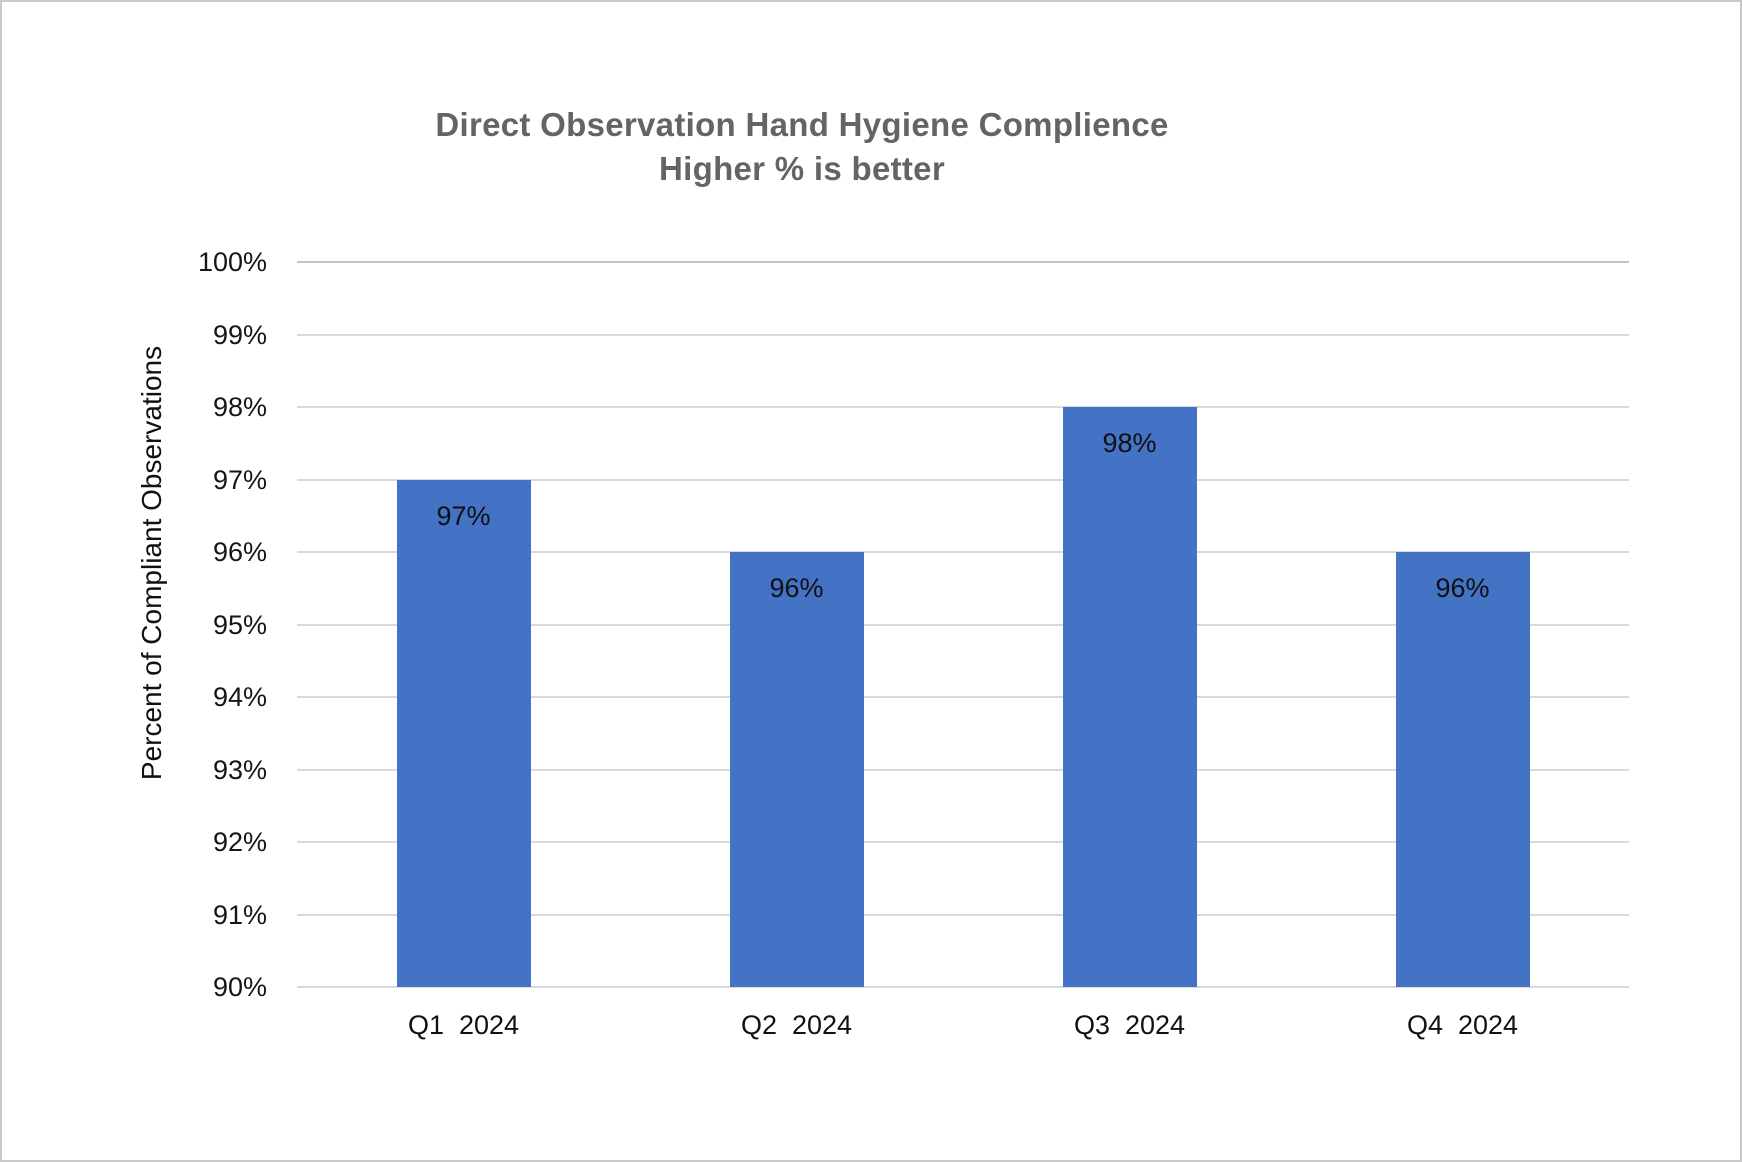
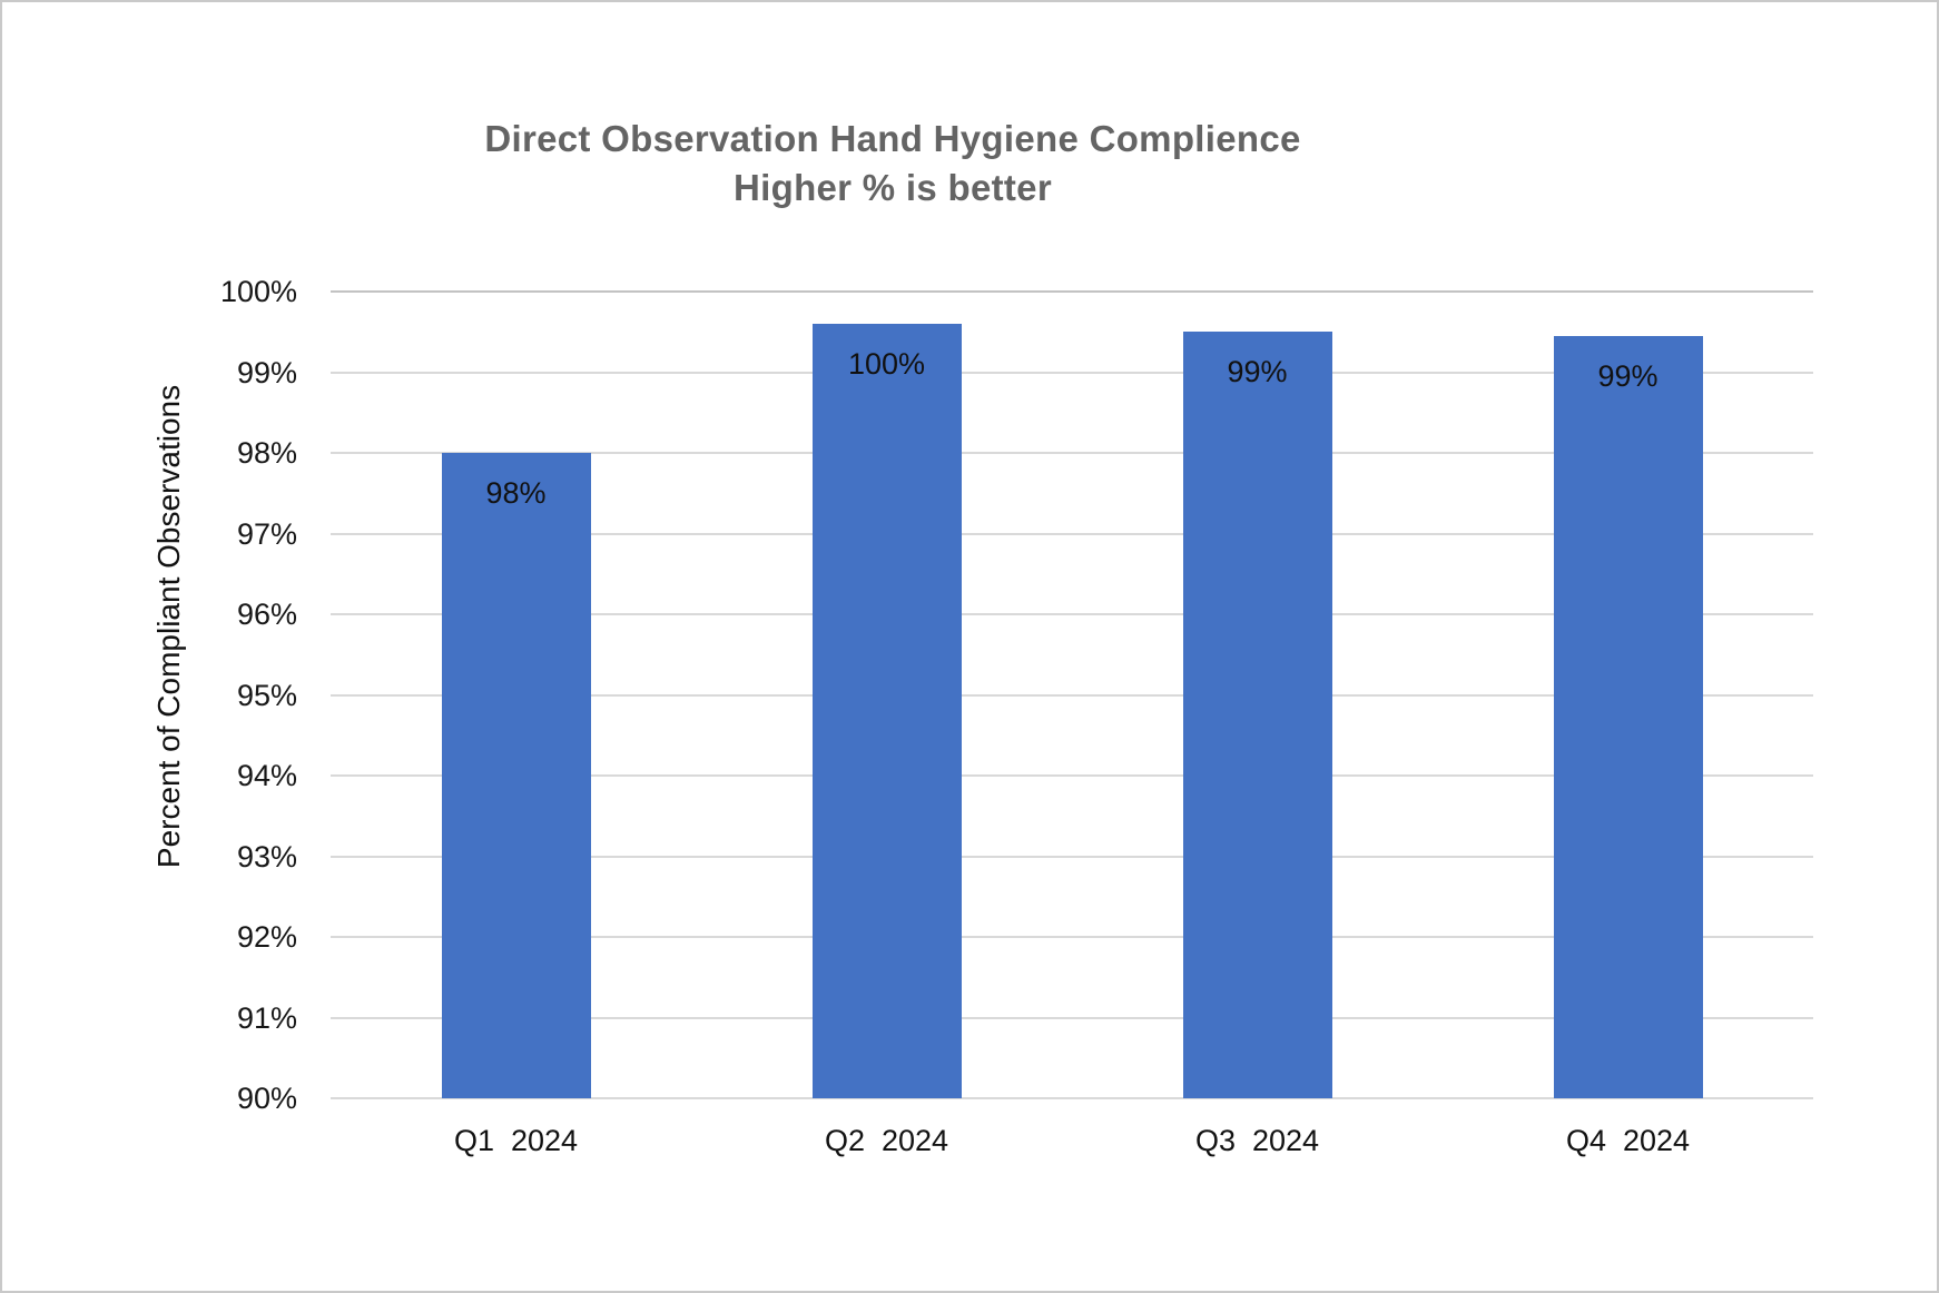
Q1 2024: 97% -> 98%
Q2 2024: 96% -> 100%
Q3 2024: 98% -> 99%
Q4 2024: 96% -> 99%
